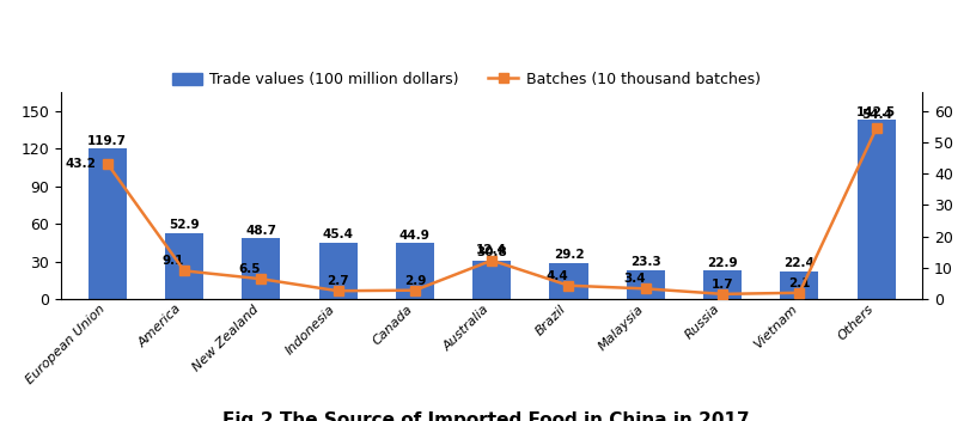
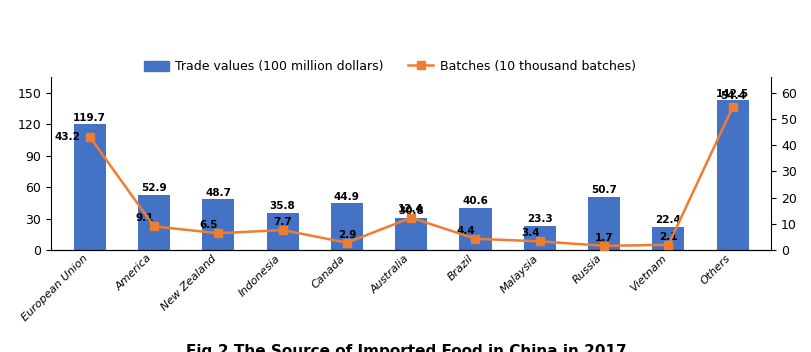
Trade values (100 million dollars)/Indonesia: 45.4 -> 35.8
Batches (10 thousand batches)/Indonesia: 2.7 -> 7.7
Trade values (100 million dollars)/Brazil: 29.2 -> 40.6
Trade values (100 million dollars)/Russia: 22.9 -> 50.7
